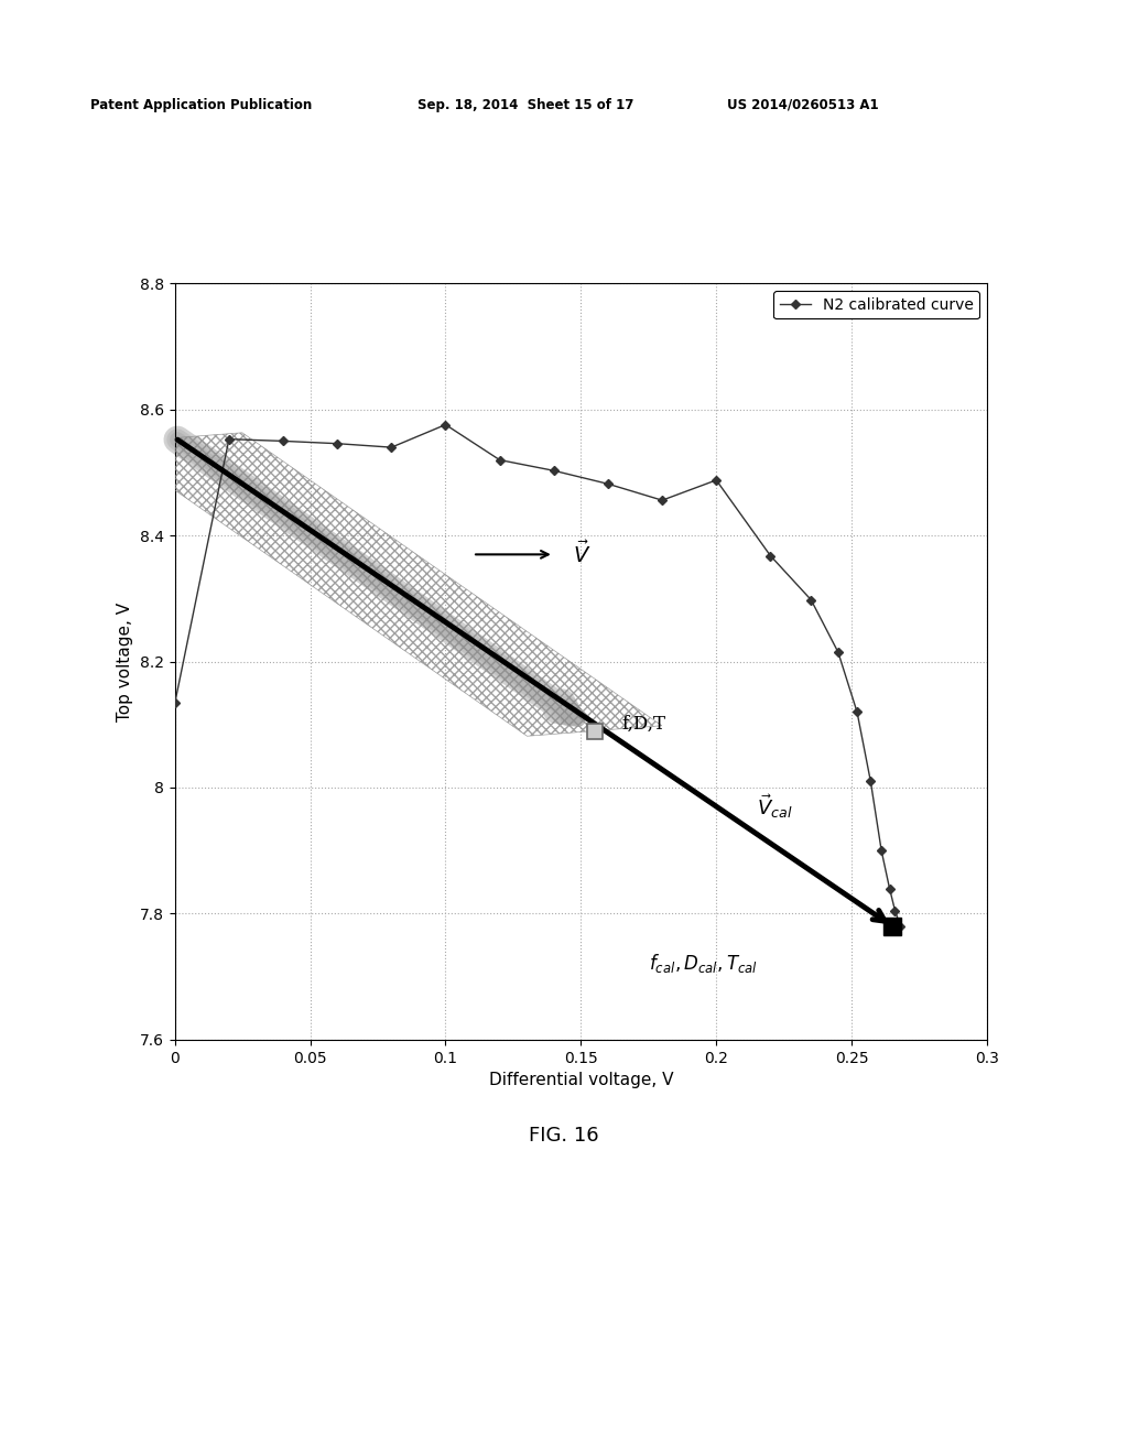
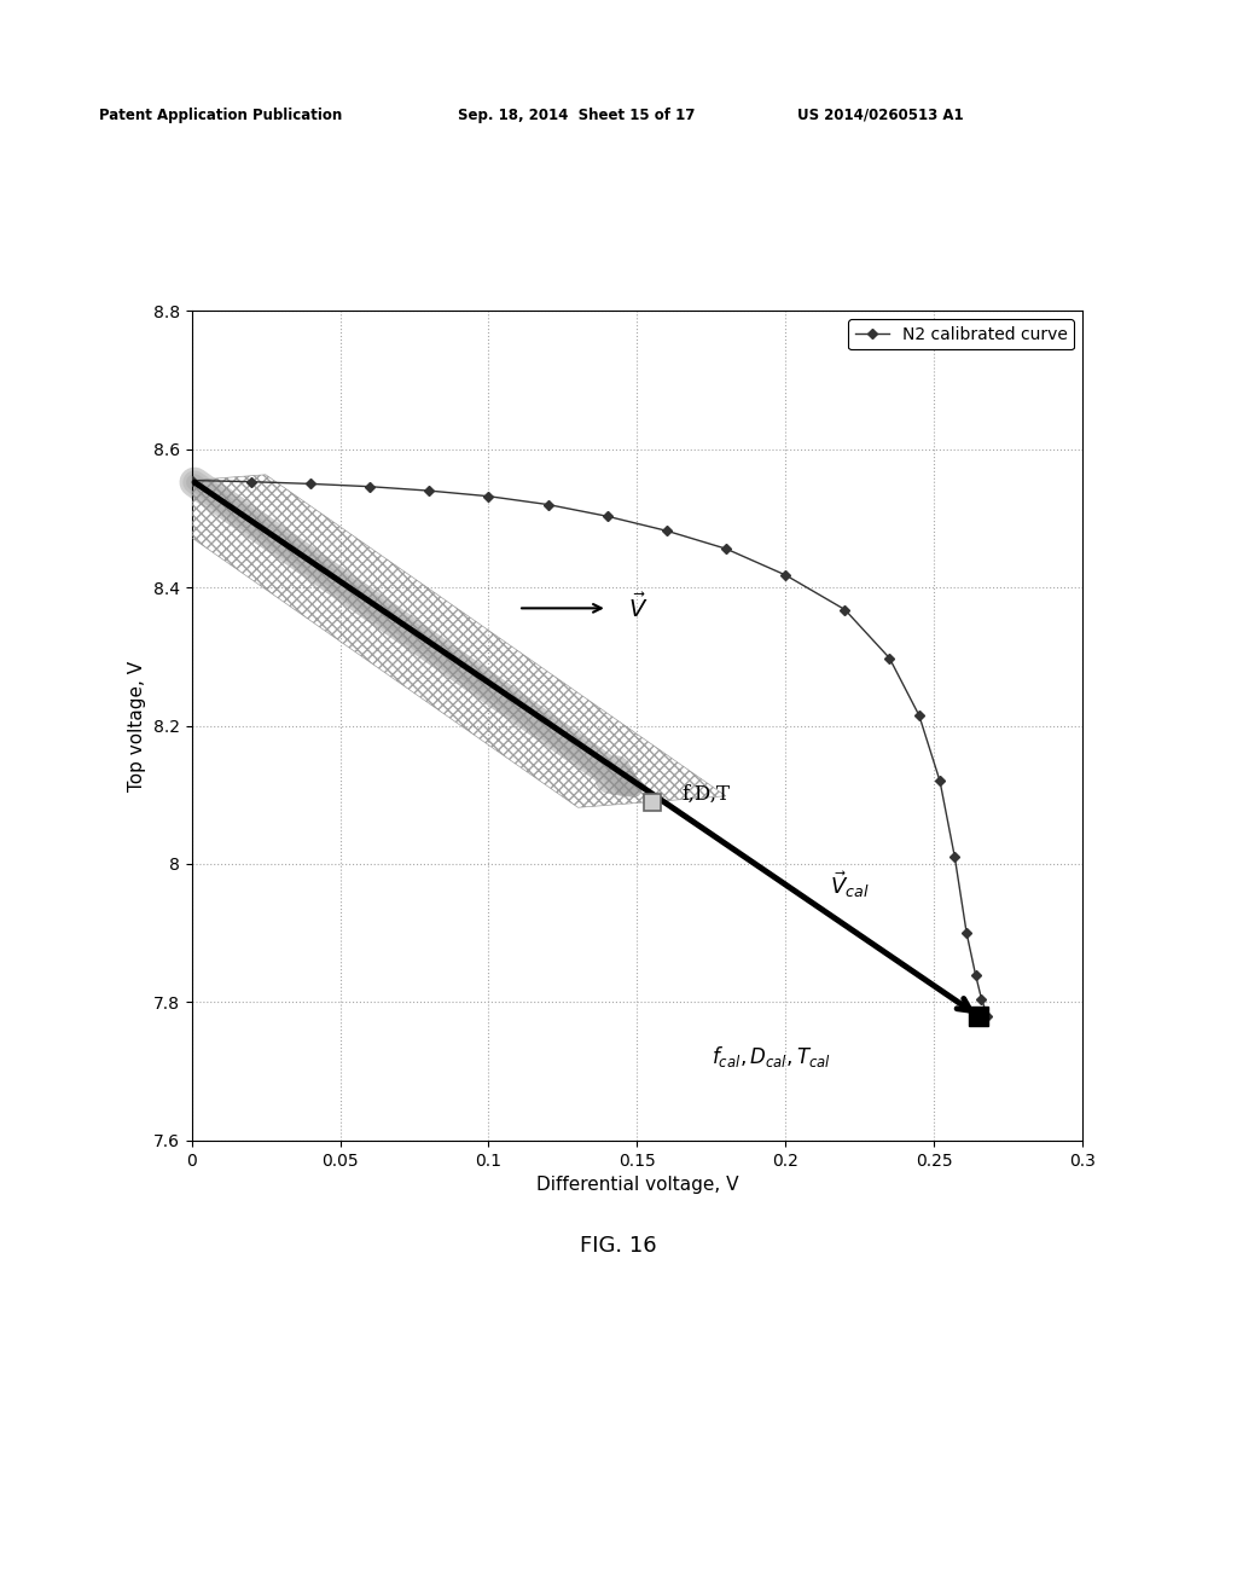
0: 8.134 -> 8.555
0.1: 8.576 -> 8.532
0.2: 8.488 -> 8.418
